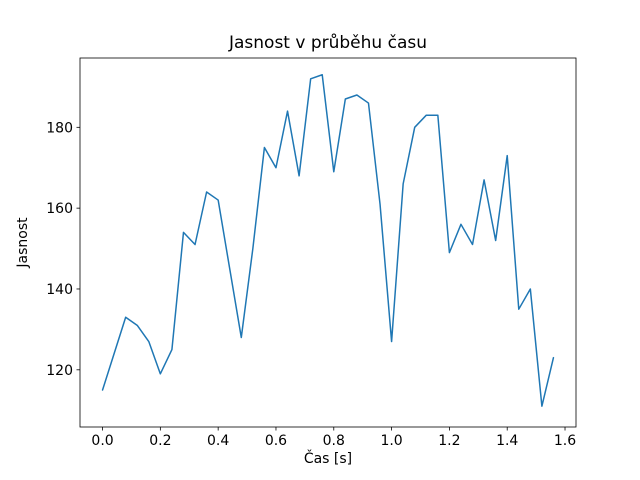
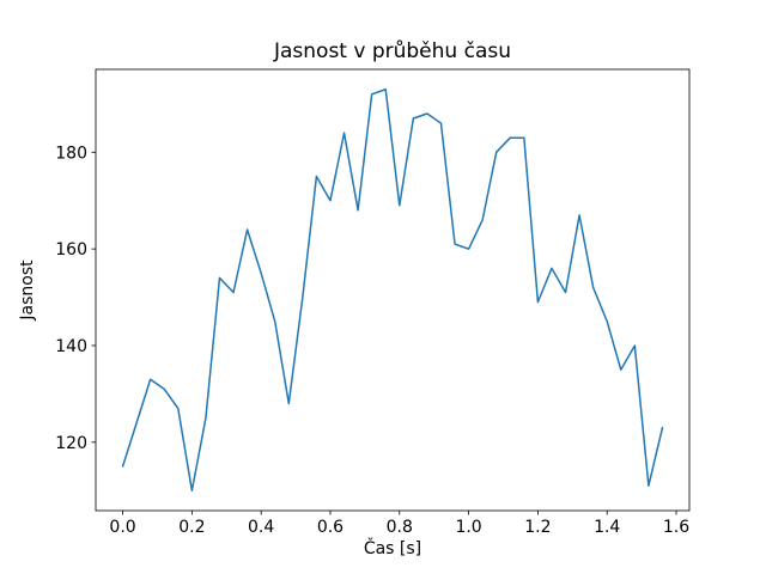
0.2: 119 -> 110
0.4: 162 -> 155
1.0: 127 -> 160
1.4: 173 -> 145
